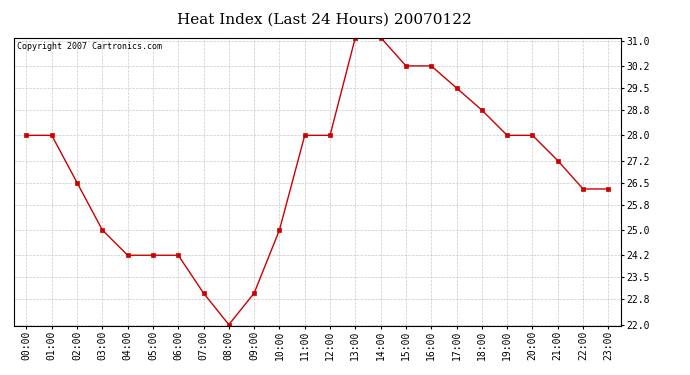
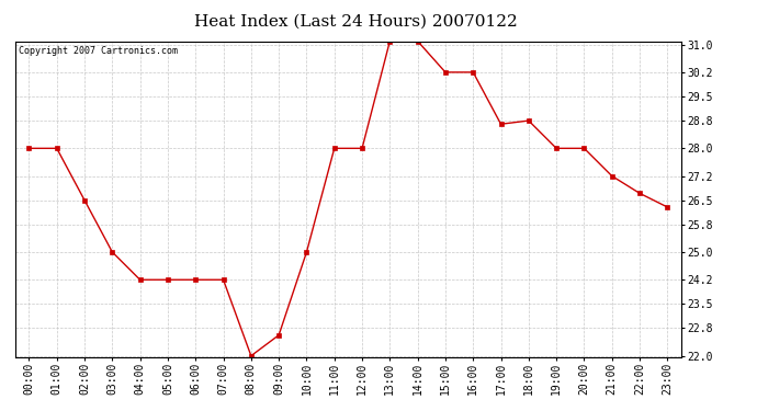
07:00: 23.0 -> 24.2
09:00: 23.0 -> 22.6
17:00: 29.5 -> 28.7
22:00: 26.3 -> 26.7
